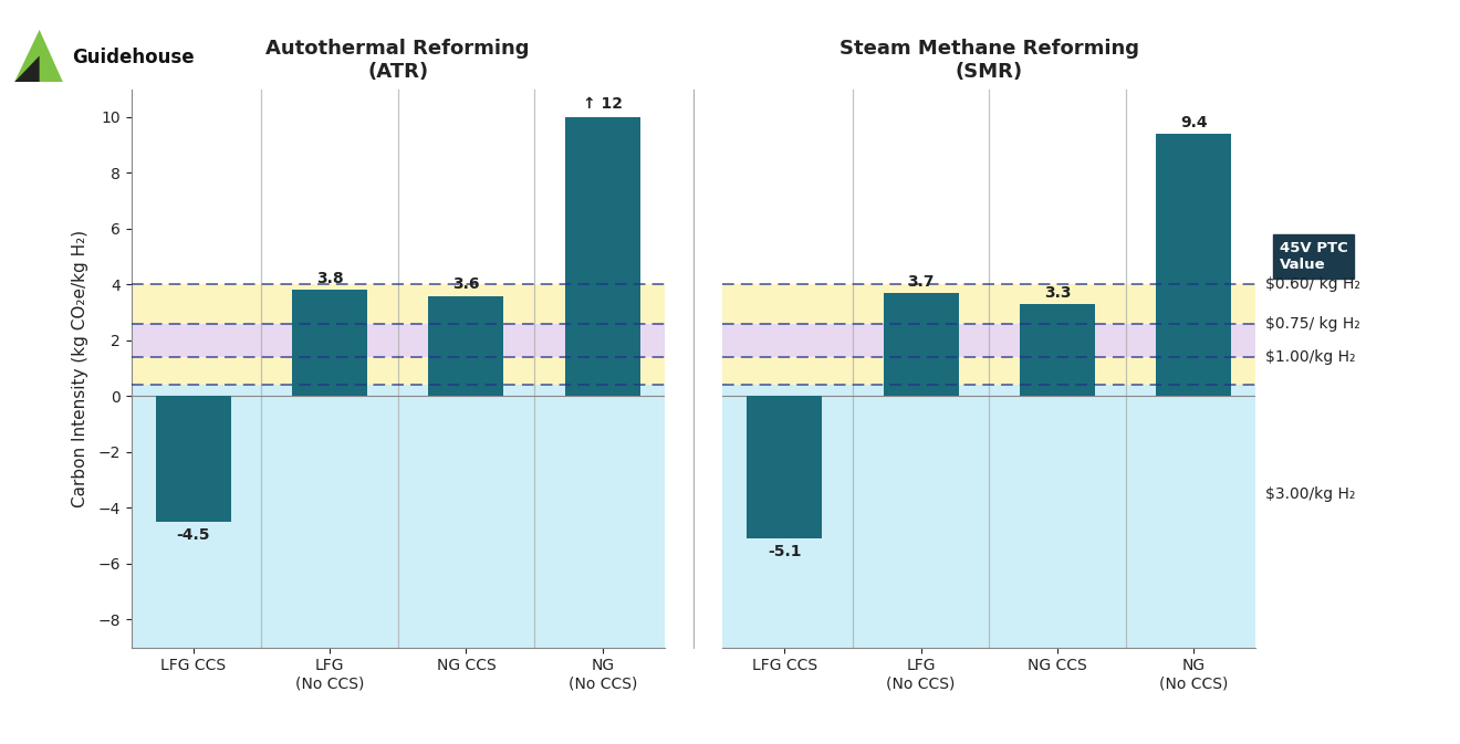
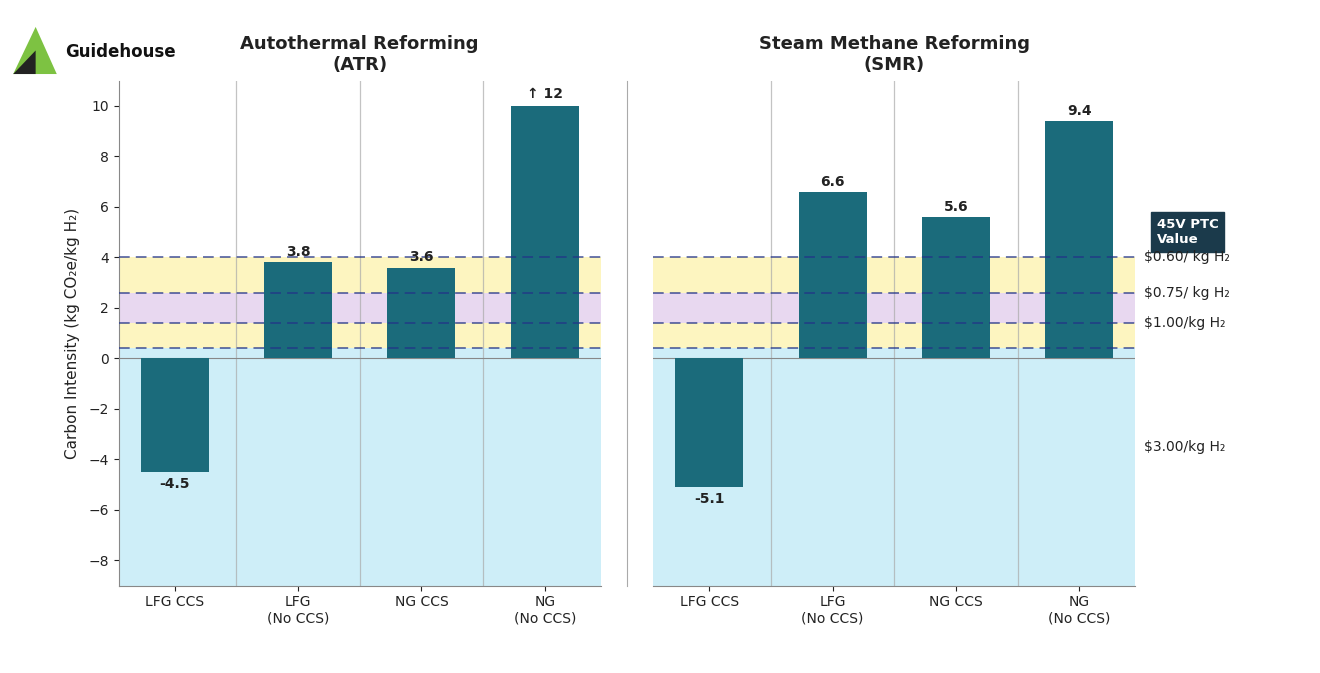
Steam Methane Reforming (SMR)/LFG (No CCS): 3.7 -> 6.6
Steam Methane Reforming (SMR)/NG CCS: 3.3 -> 5.6
